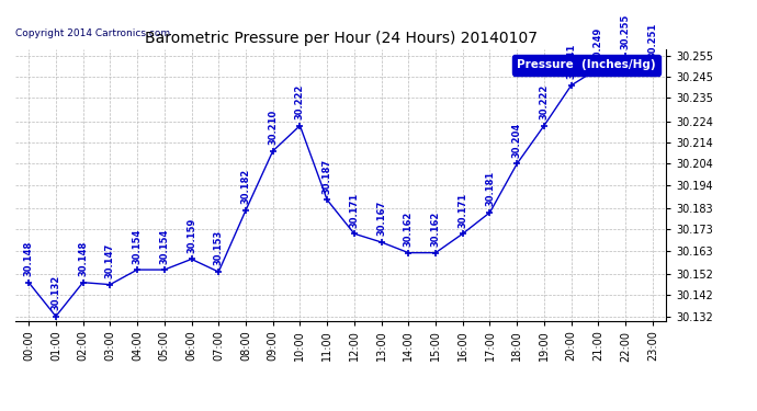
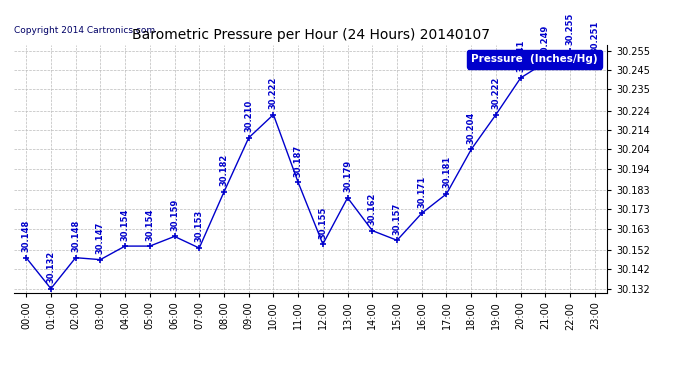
12:00: 30.171 -> 30.155
13:00: 30.167 -> 30.179
15:00: 30.162 -> 30.157
